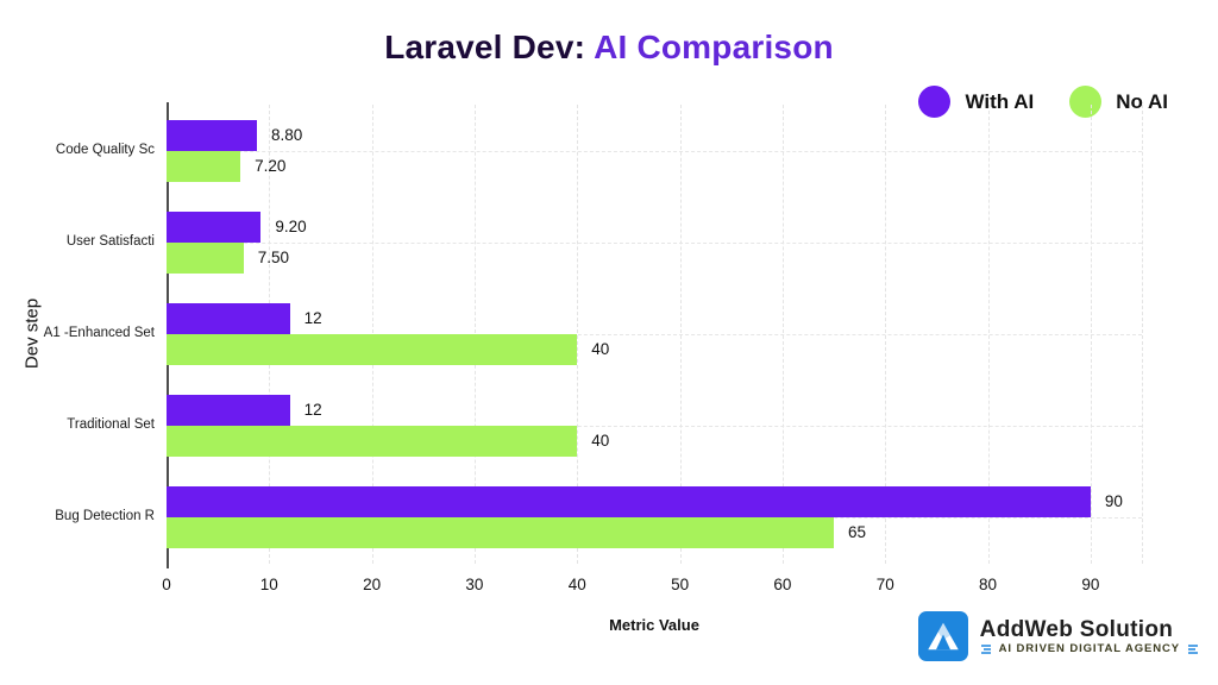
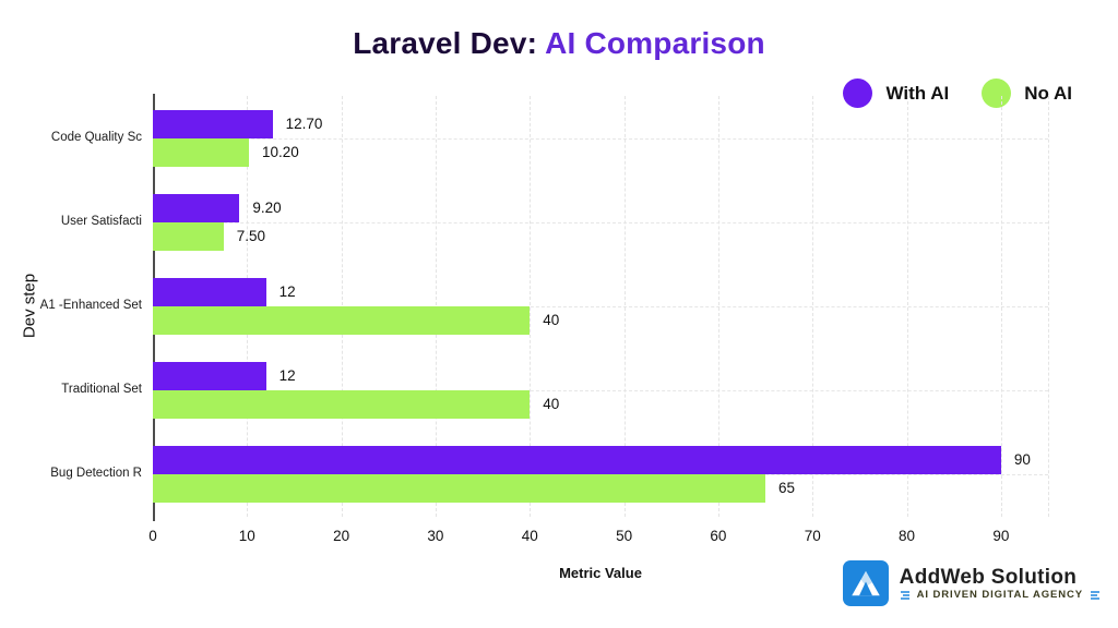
With AI/Code Quality Sc: 8.80 -> 12.70
No AI/Code Quality Sc: 7.20 -> 10.20
